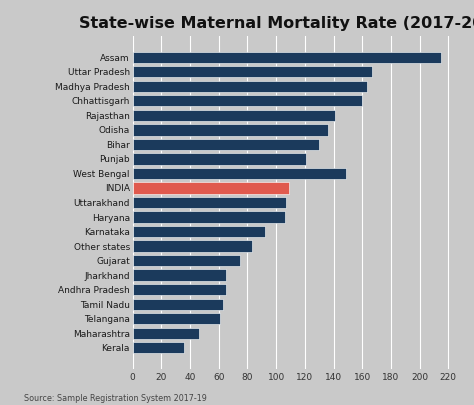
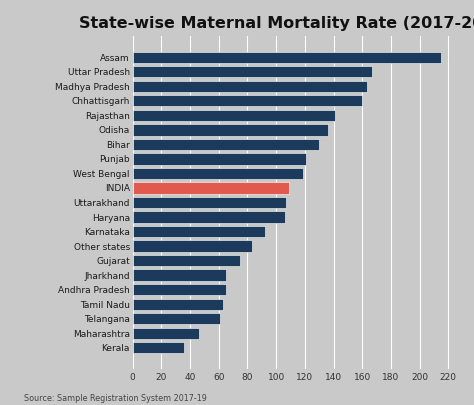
West Bengal: 149 -> 119
